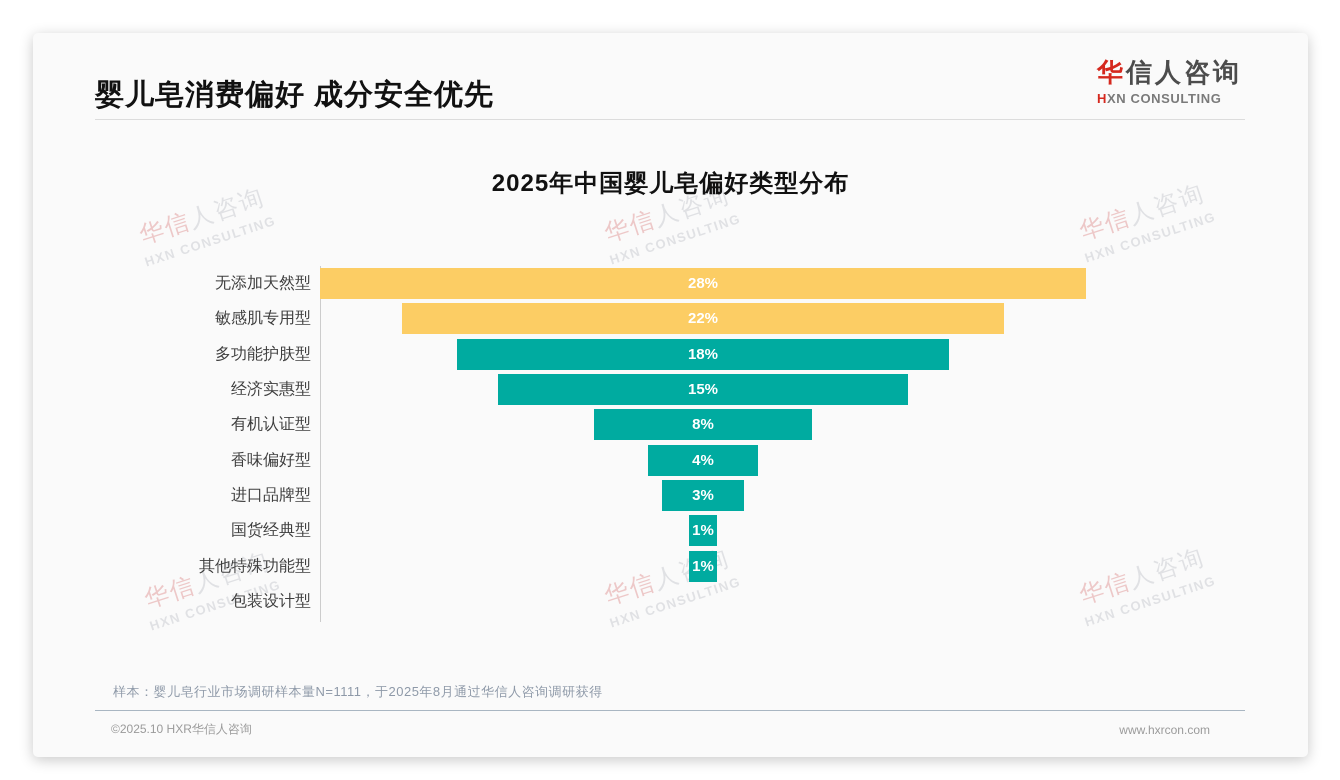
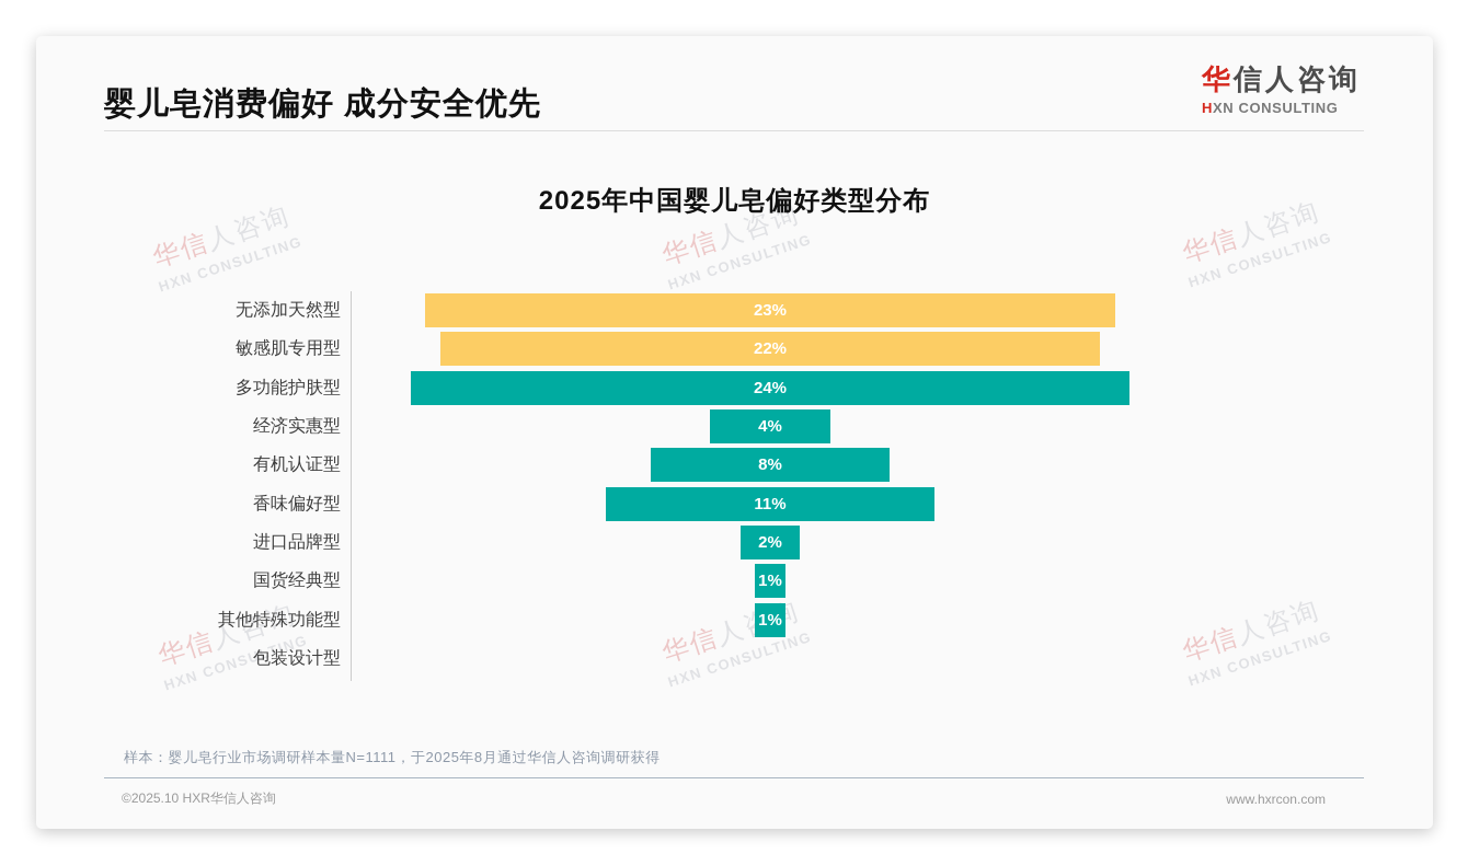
无添加天然型: 28% -> 23%
多功能护肤型: 18% -> 24%
经济实惠型: 15% -> 4%
香味偏好型: 4% -> 11%
进口品牌型: 3% -> 2%
